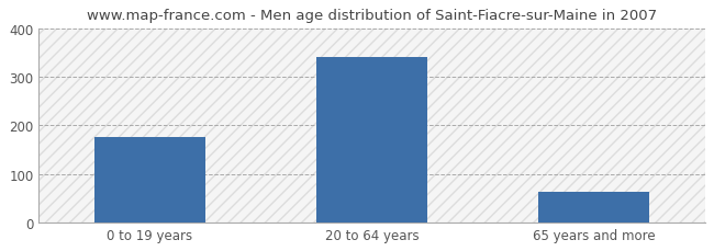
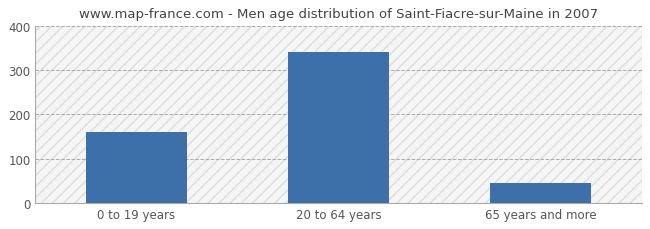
0 to 19 years: 175 -> 160
65 years and more: 63 -> 45
